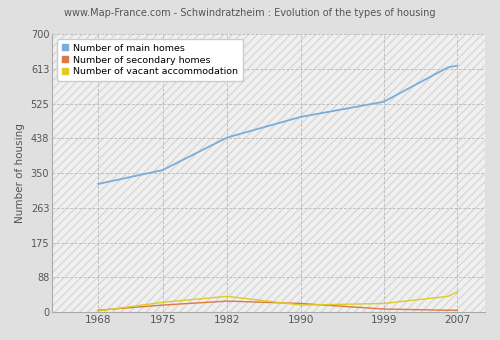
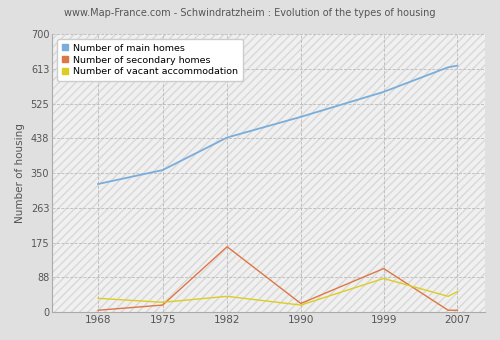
Number of vacant accommodation/1968: 3 -> 35
Number of secondary homes/1982: 28 -> 165
Number of main homes/1999: 530 -> 555
Number of secondary homes/1999: 8 -> 110
Number of vacant accommodation/1999: 22 -> 85
